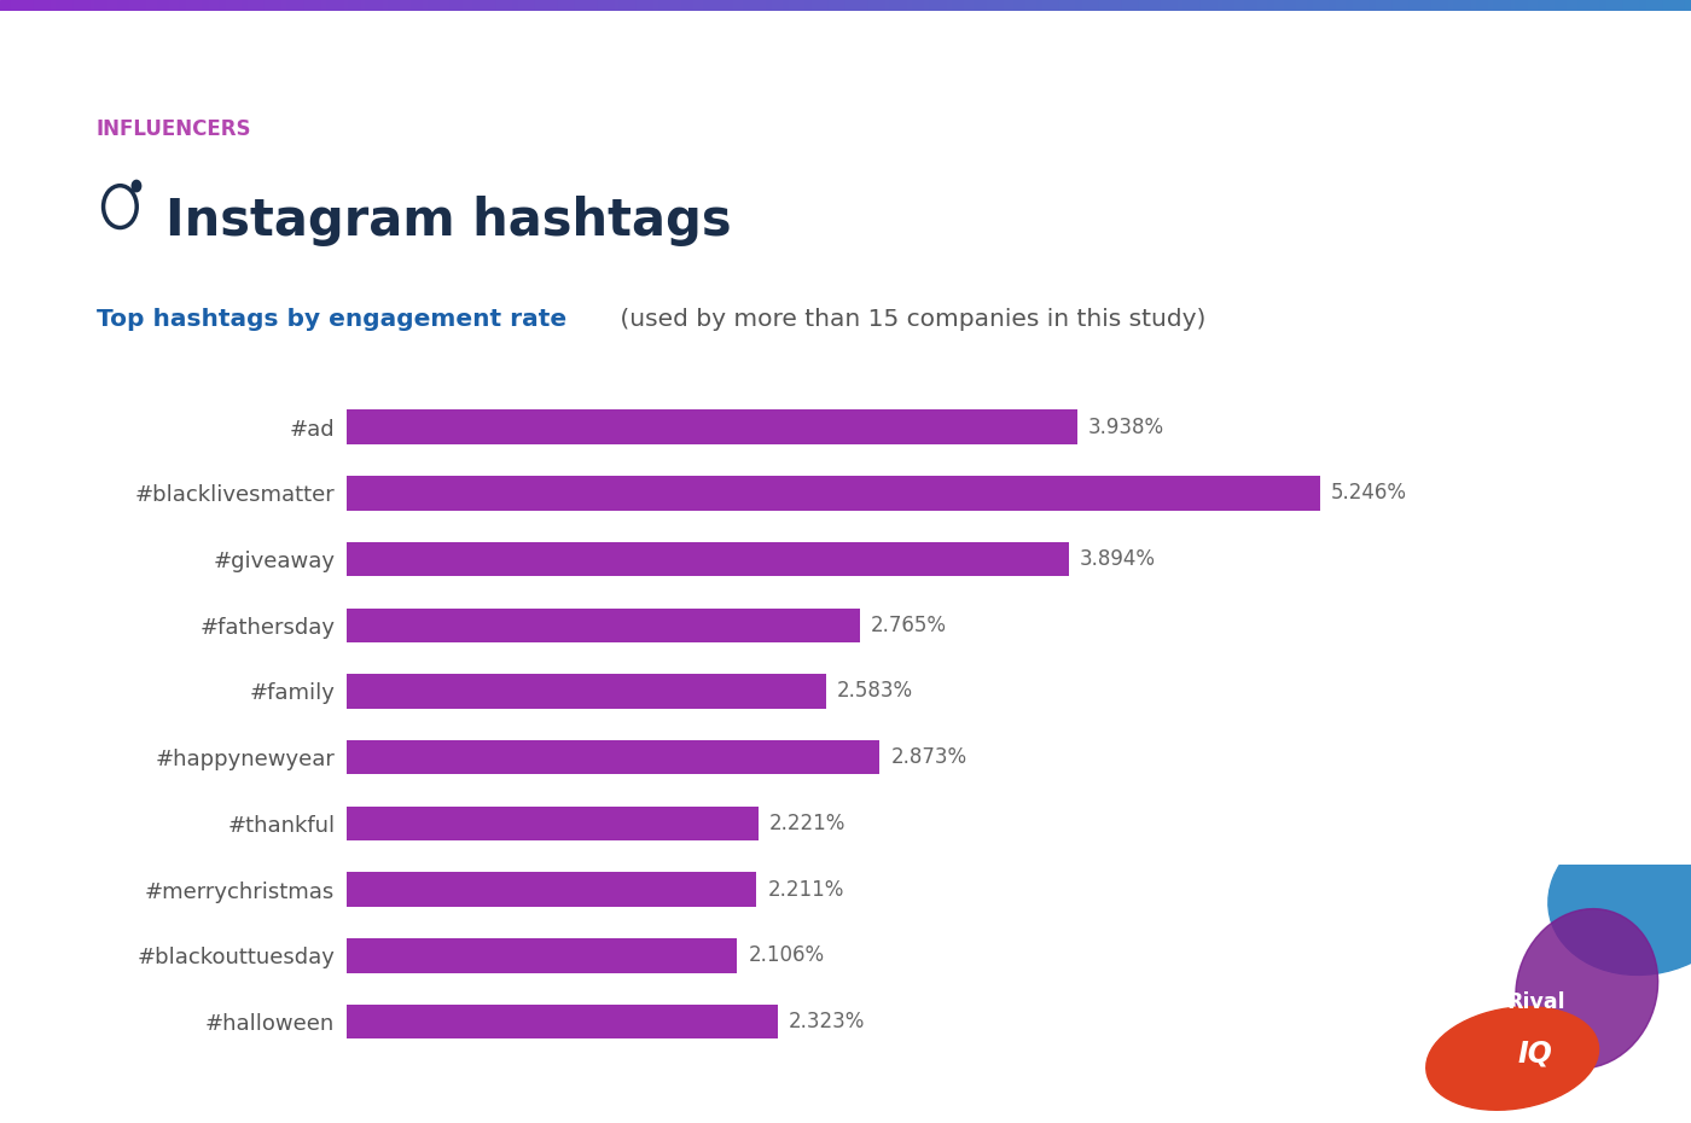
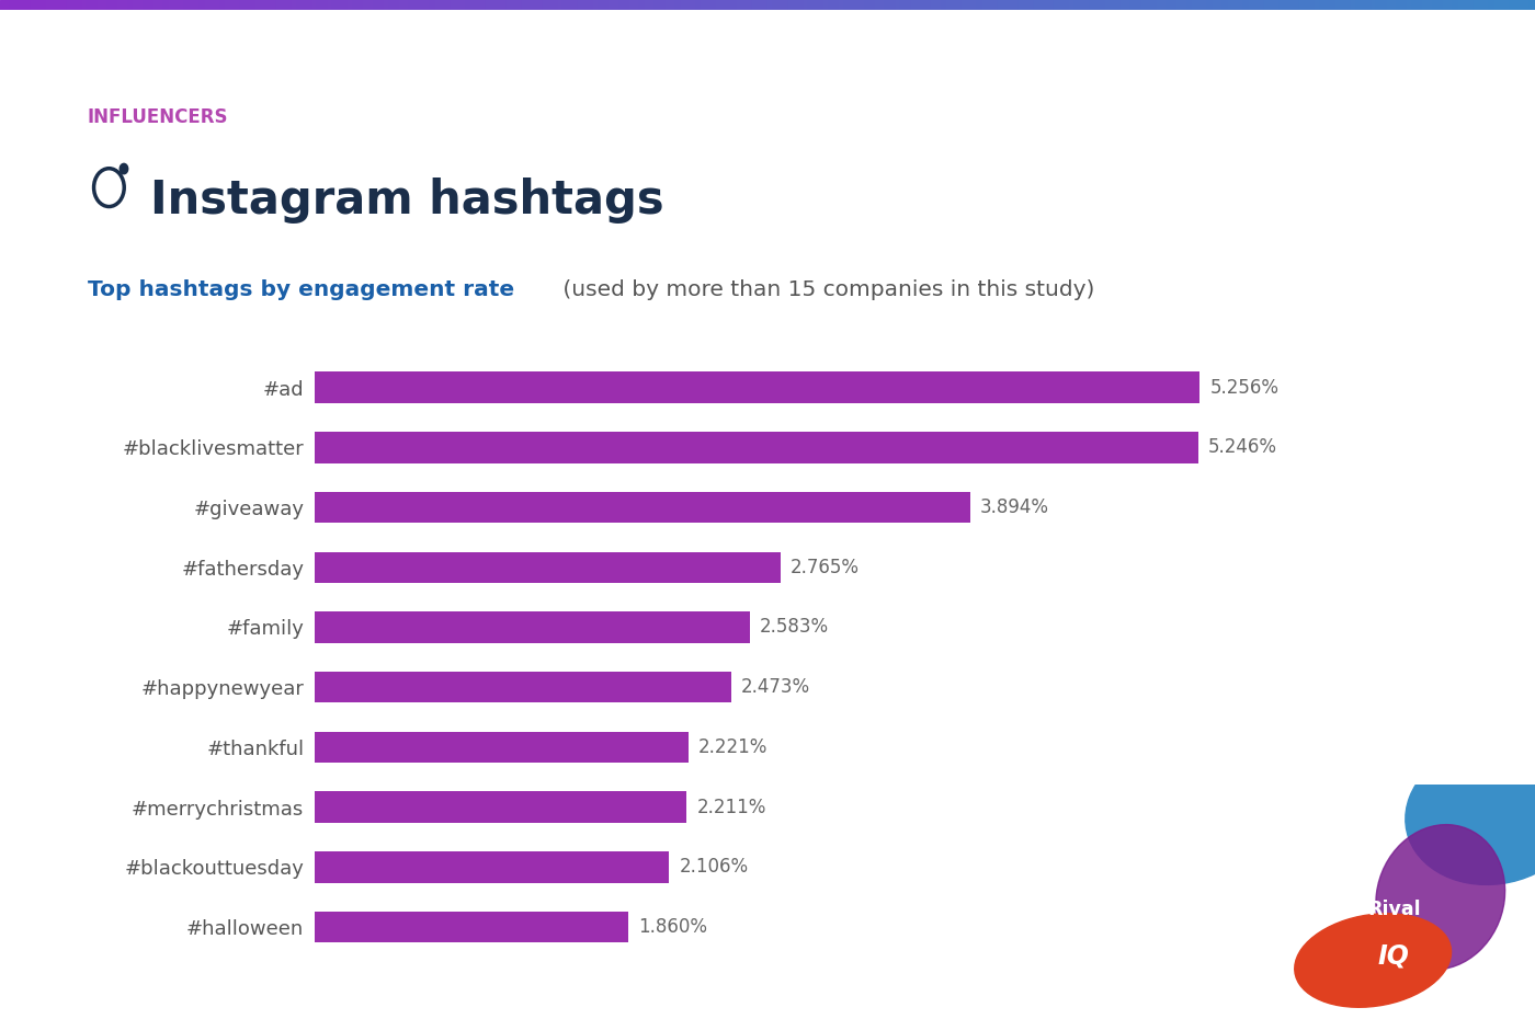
#ad: 3.938% -> 5.256%
#happynewyear: 2.873% -> 2.473%
#halloween: 2.323% -> 1.860%
